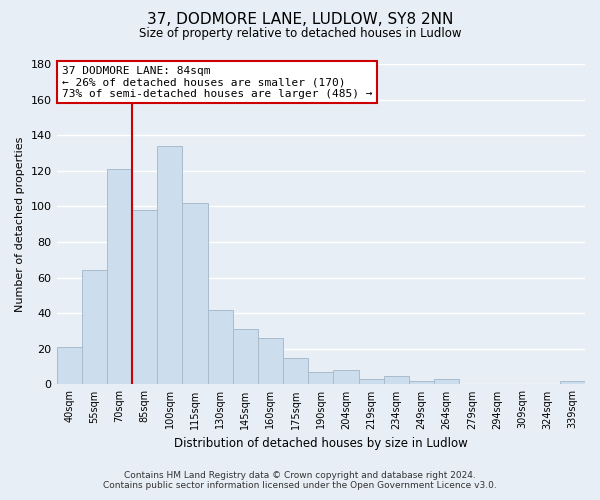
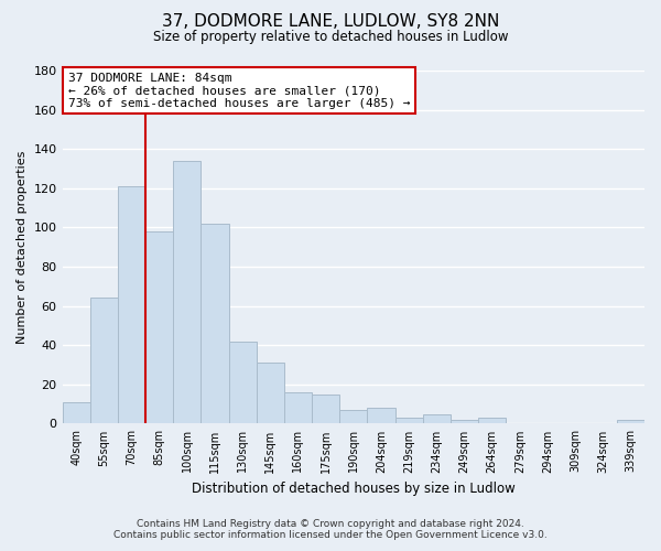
40sqm: 21 -> 11
160sqm: 26 -> 16
